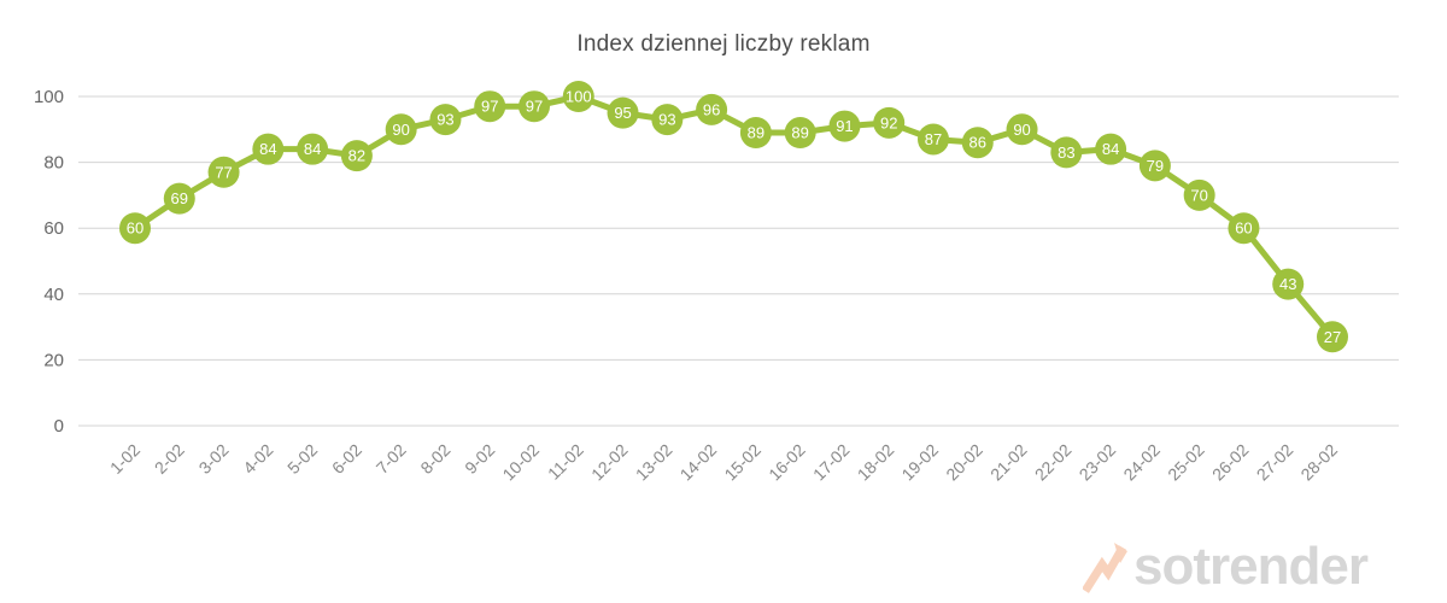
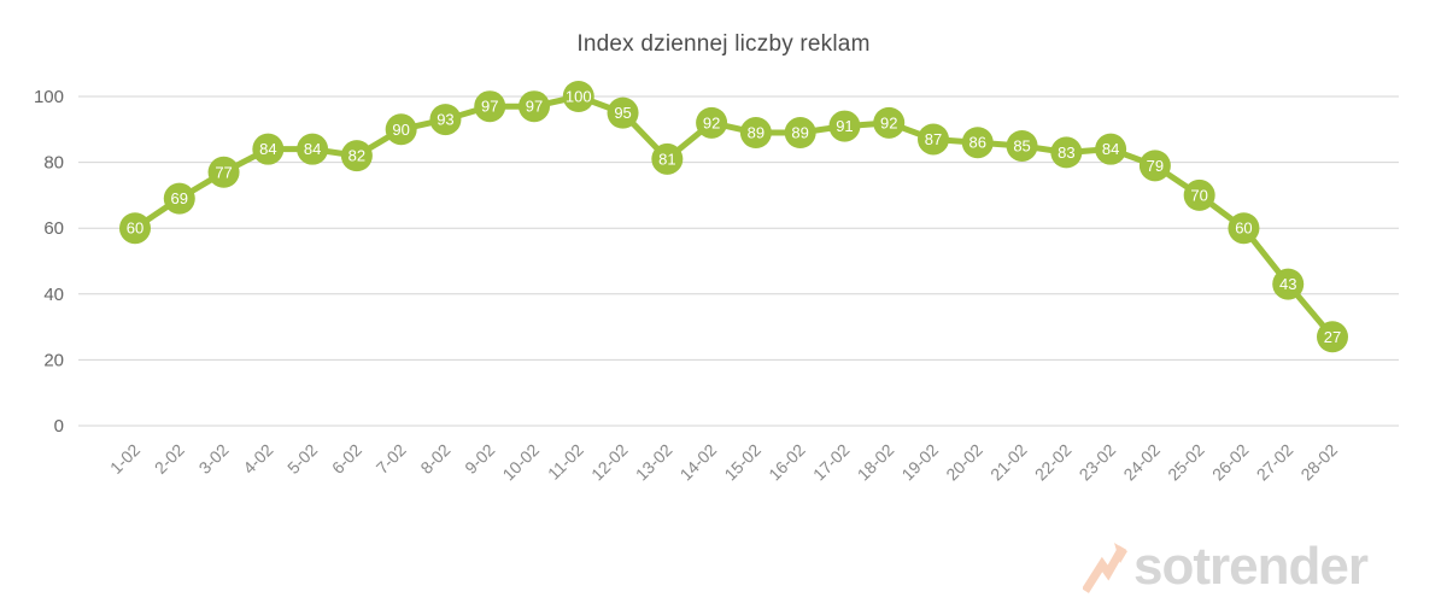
13-02: 93 -> 81
14-02: 96 -> 92
21-02: 90 -> 85
